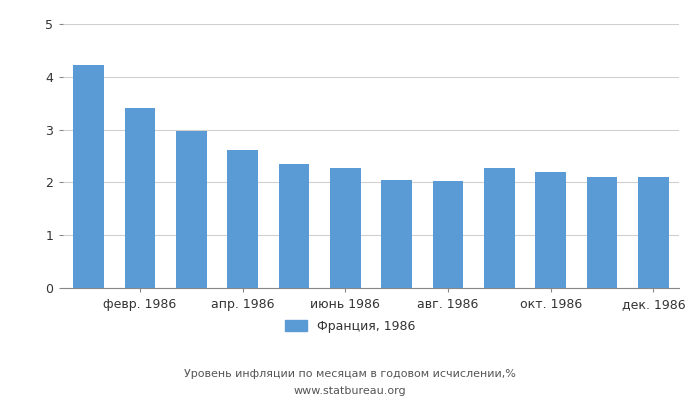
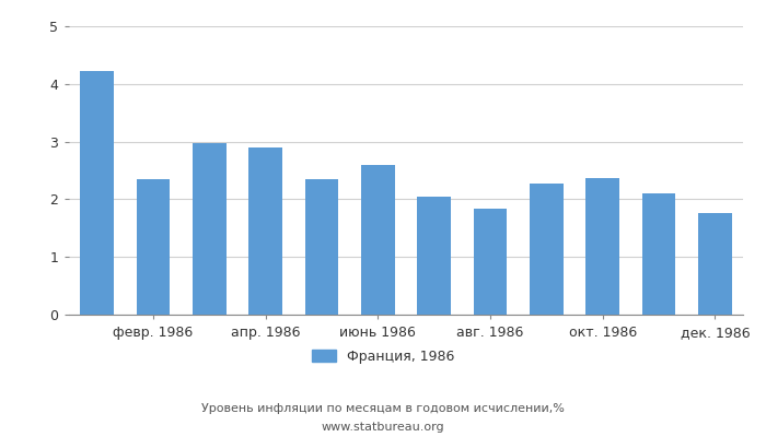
февр. 1986: 3.40 -> 2.34
апр. 1986: 2.62 -> 2.90
июнь 1986: 2.27 -> 2.60
авг. 1986: 2.03 -> 1.84
окт. 1986: 2.19 -> 2.36
дек. 1986: 2.11 -> 1.76
